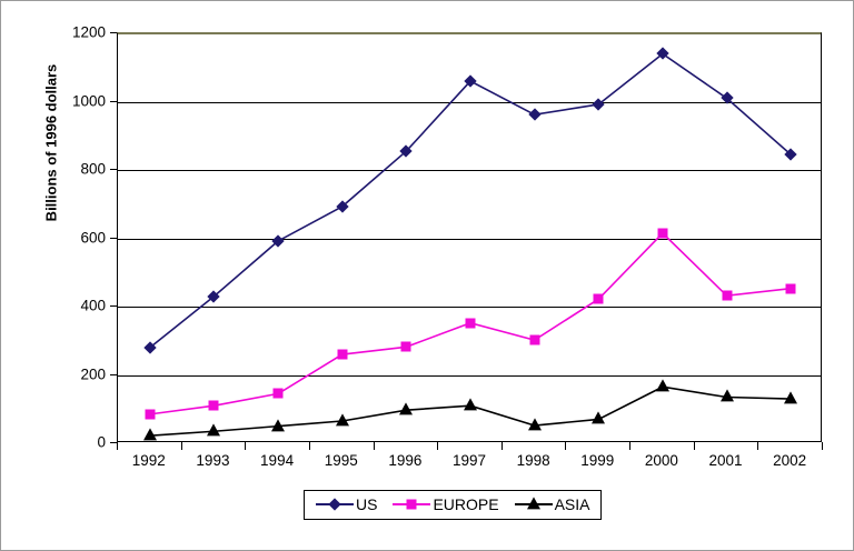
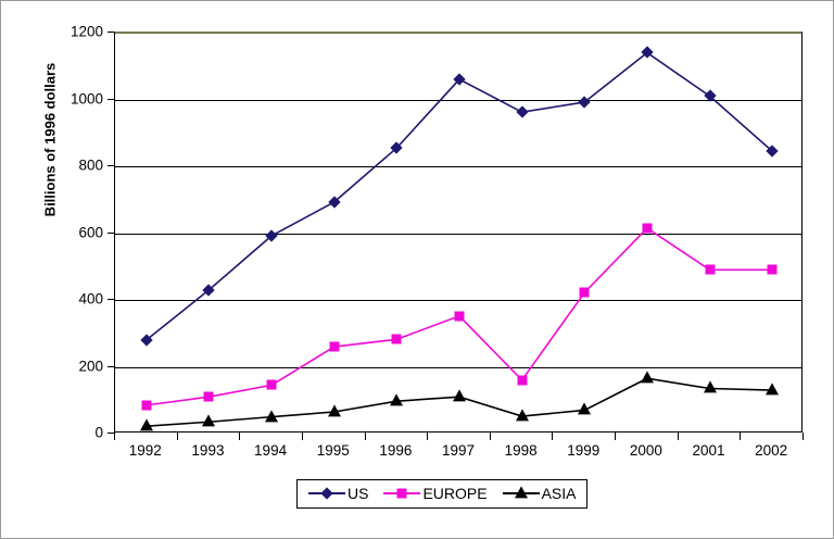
EUROPE/1998: 300 -> 160
EUROPE/2001: 430 -> 490
EUROPE/2002: 450 -> 490
